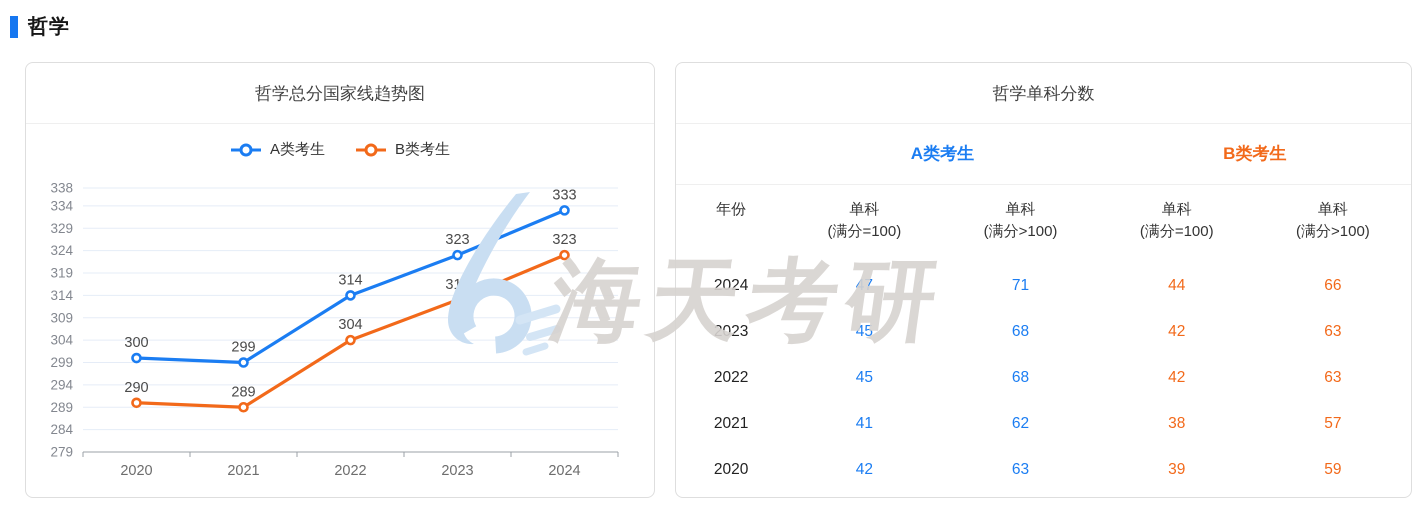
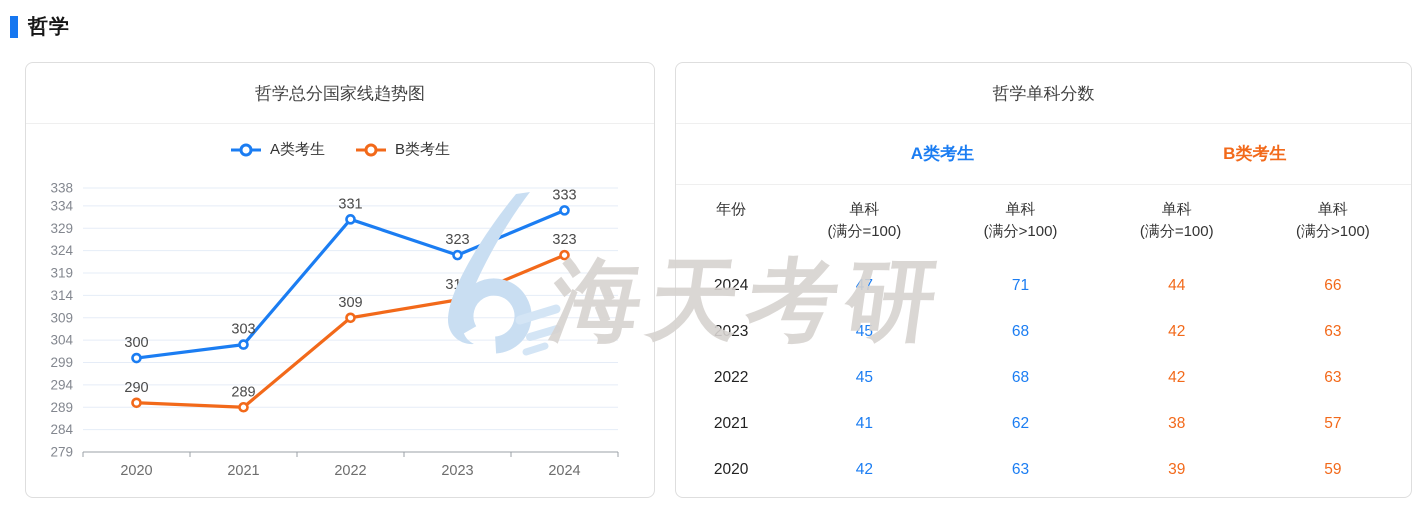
A类考生/2021: 299 -> 303
A类考生/2022: 314 -> 331
B类考生/2022: 304 -> 309
